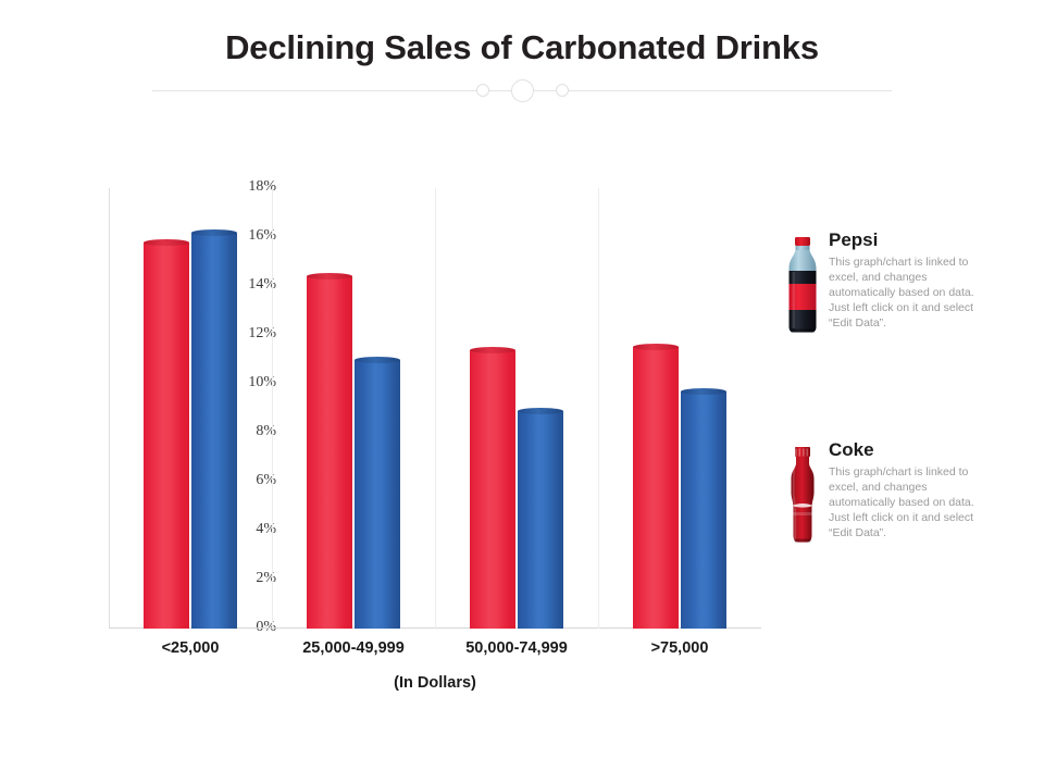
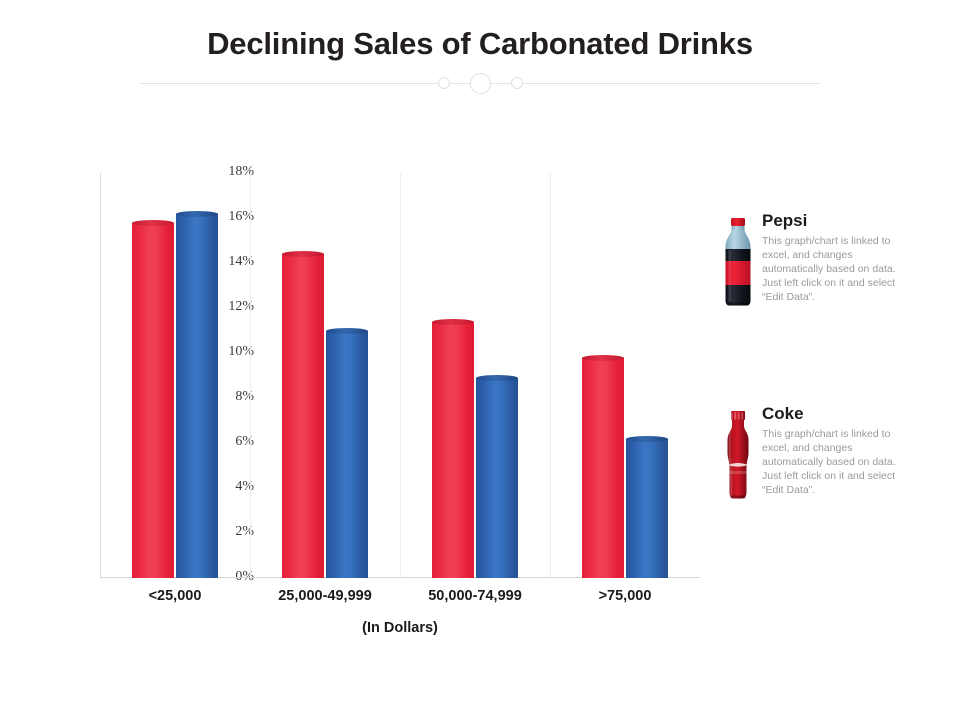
Pepsi/>75,000: 11.5% -> 9.8%
Coke/>75,000: 9.7% -> 6.2%
